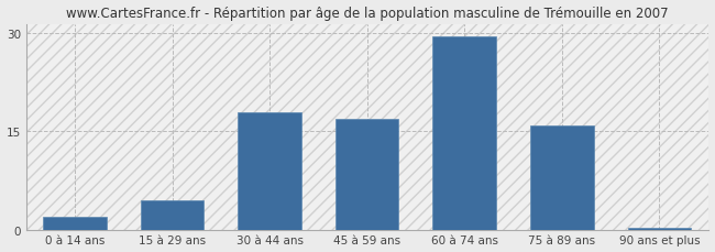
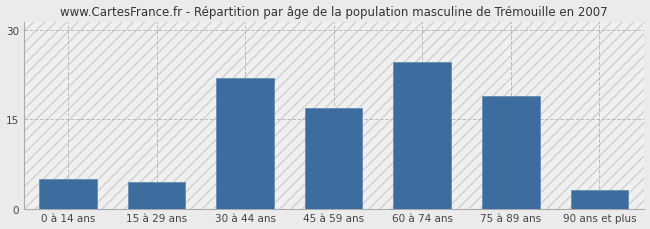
0 à 14 ans: 2.0 -> 5.0
30 à 44 ans: 18.0 -> 22.0
60 à 74 ans: 29.5 -> 24.6
75 à 89 ans: 16.0 -> 19.0
90 ans et plus: 0.3 -> 3.2
